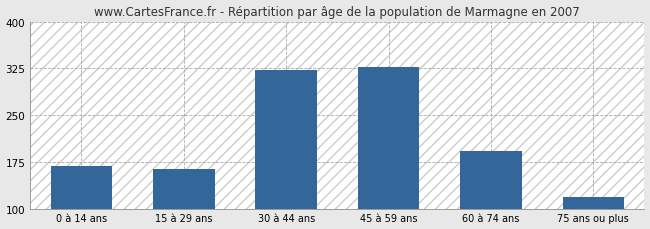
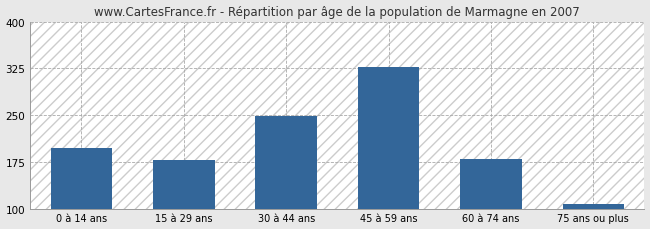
0 à 14 ans: 168 -> 197
15 à 29 ans: 164 -> 178
30 à 44 ans: 322 -> 249
60 à 74 ans: 192 -> 180
75 ans ou plus: 118 -> 108
